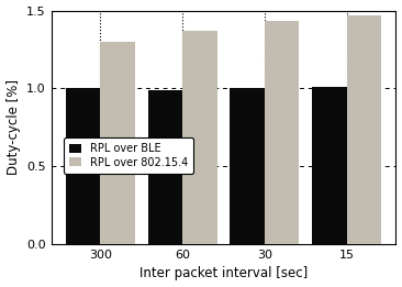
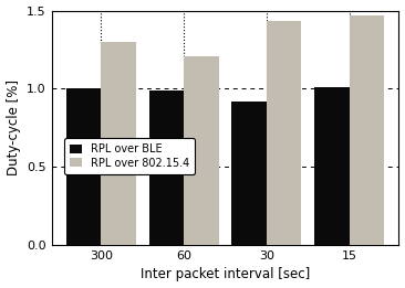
RPL over 802.15.4/60: 1.37 -> 1.21
RPL over BLE/30: 1.00 -> 0.92
